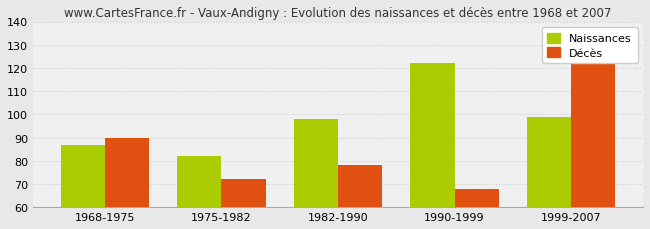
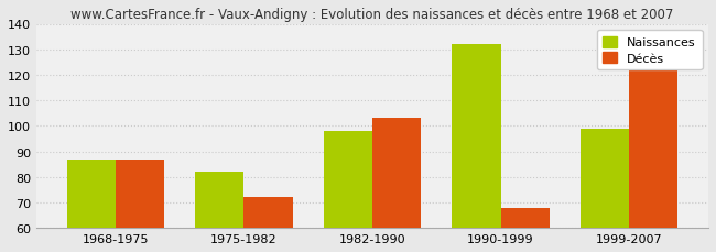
Décès/1968-1975: 90 -> 87
Décès/1982-1990: 78 -> 103
Naissances/1990-1999: 122 -> 132
